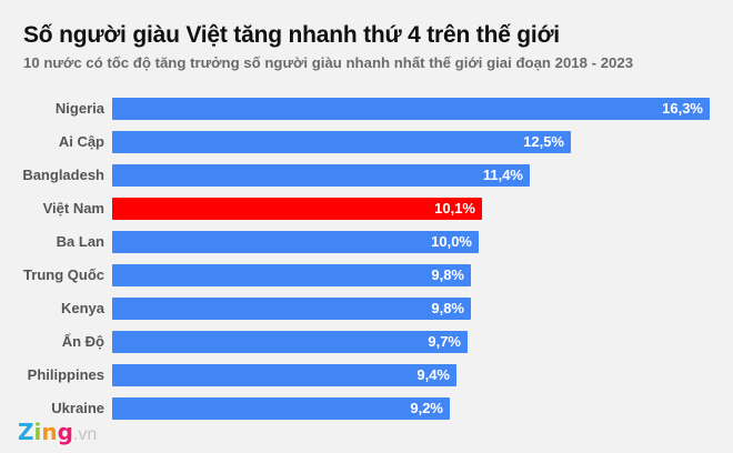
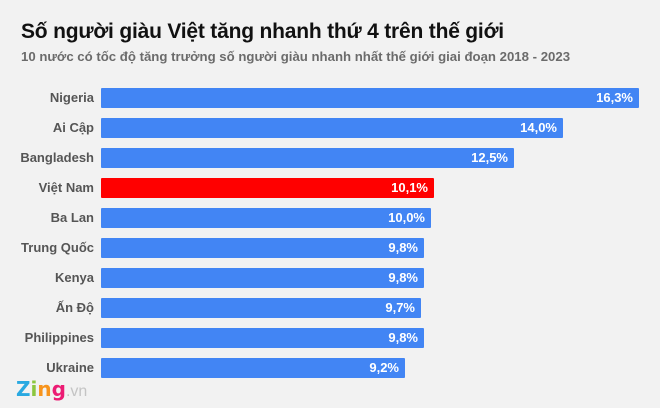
Ai Cập: 12,5% -> 14,0%
Bangladesh: 11,4% -> 12,5%
Philippines: 9,4% -> 9,8%
